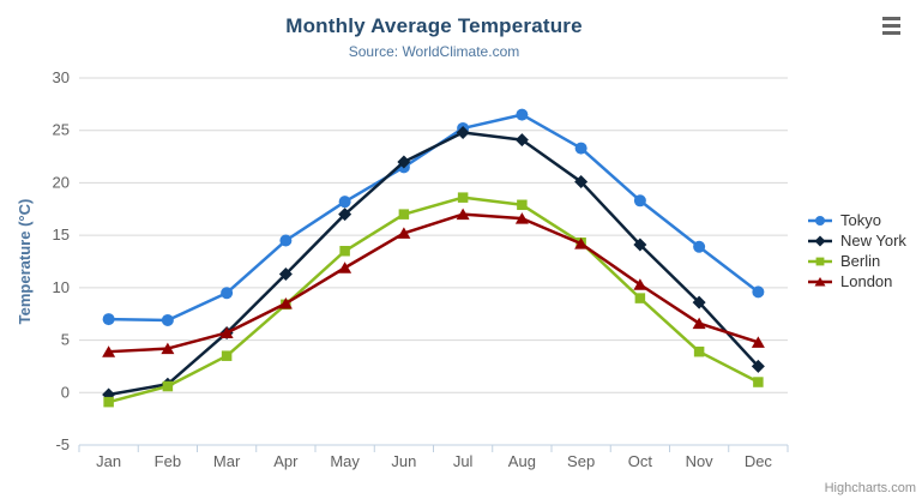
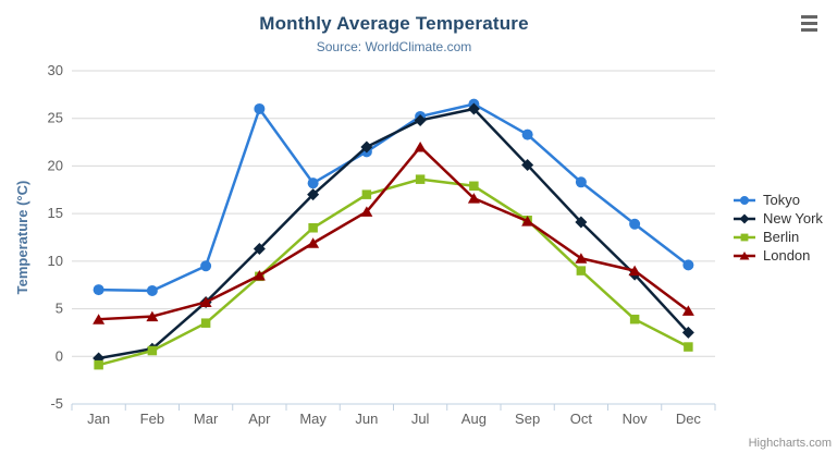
Tokyo/Apr: 14 -> 26
London/Jul: 17 -> 22
New York/Aug: 24 -> 26
London/Nov: 7 -> 9
